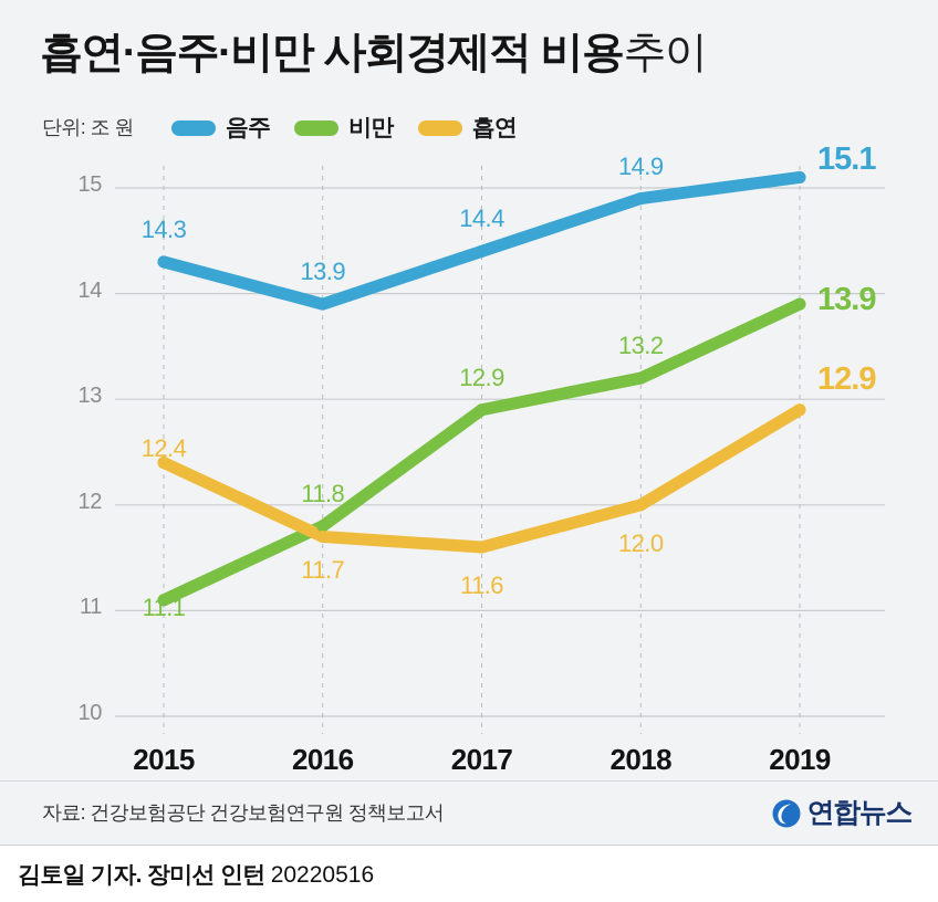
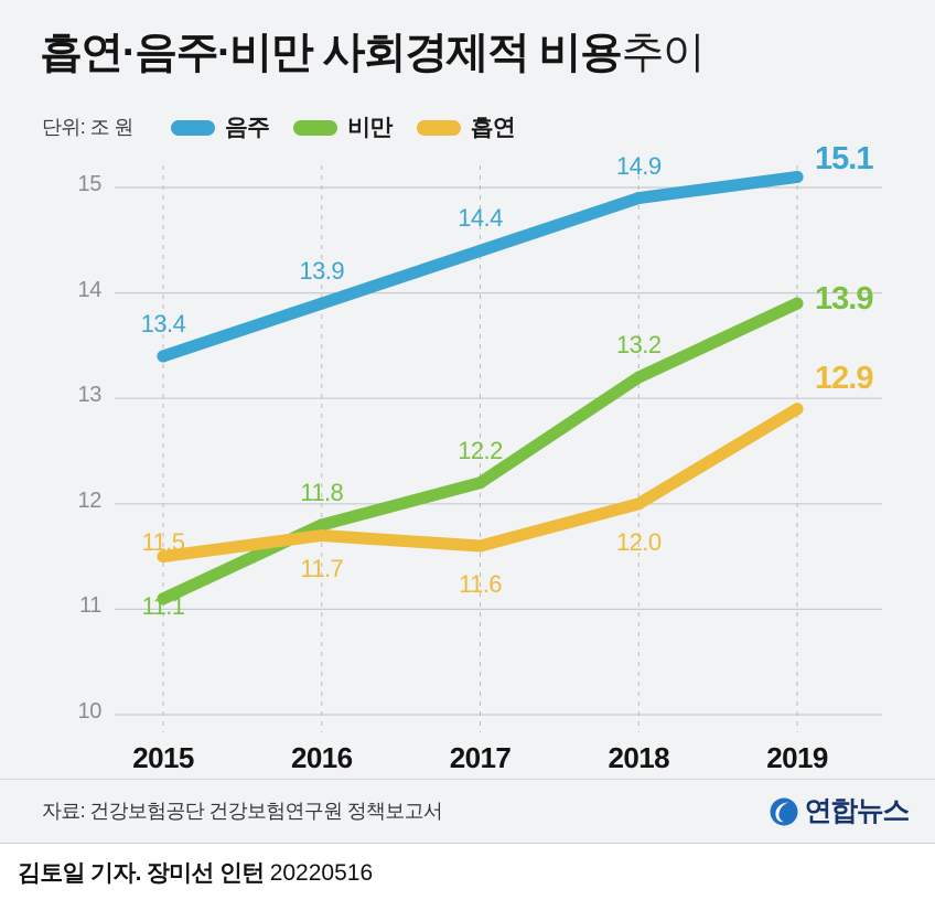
음주/2015: 14.3 -> 13.4
흡연/2015: 12.4 -> 11.5
비만/2017: 12.9 -> 12.2
